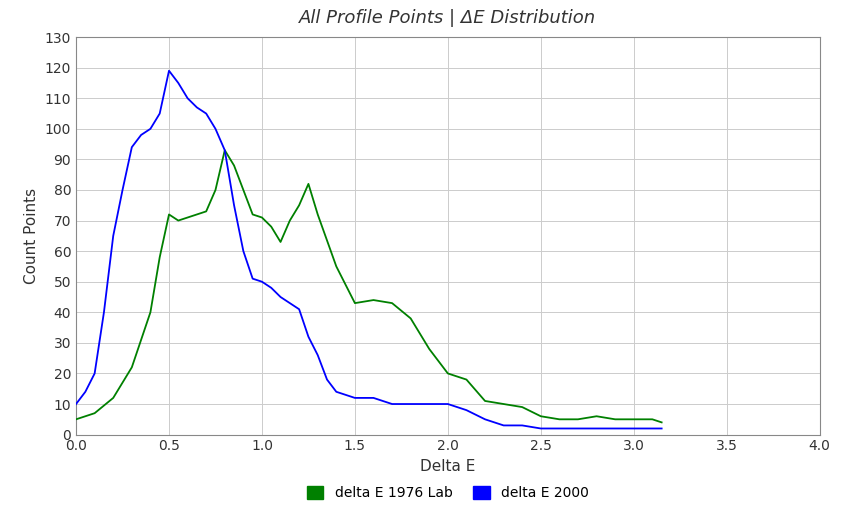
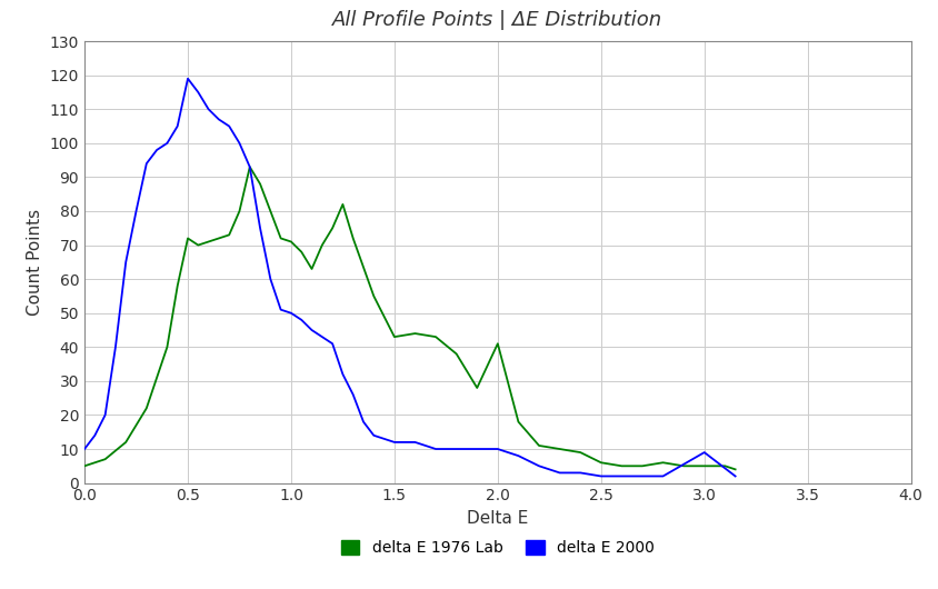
delta E 1976 Lab/2.0: 20 -> 41
delta E 2000/3.0: 2 -> 9
